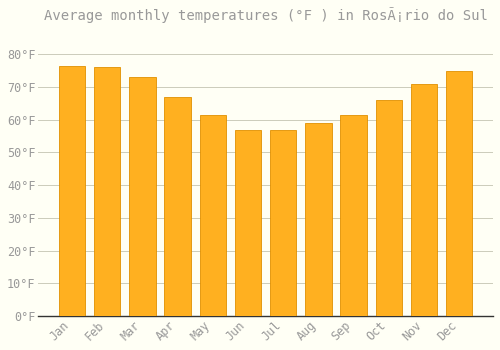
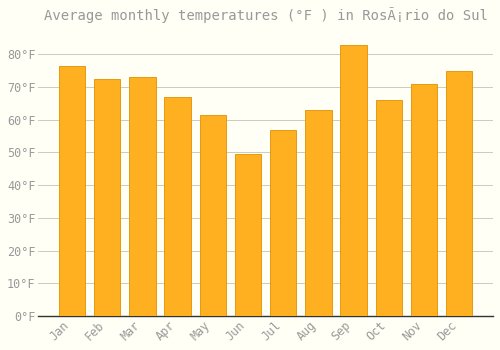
Feb: 76.0°F -> 72.5°F
Jun: 57.0°F -> 49.5°F
Aug: 59.0°F -> 63.0°F
Sep: 61.5°F -> 83.0°F
